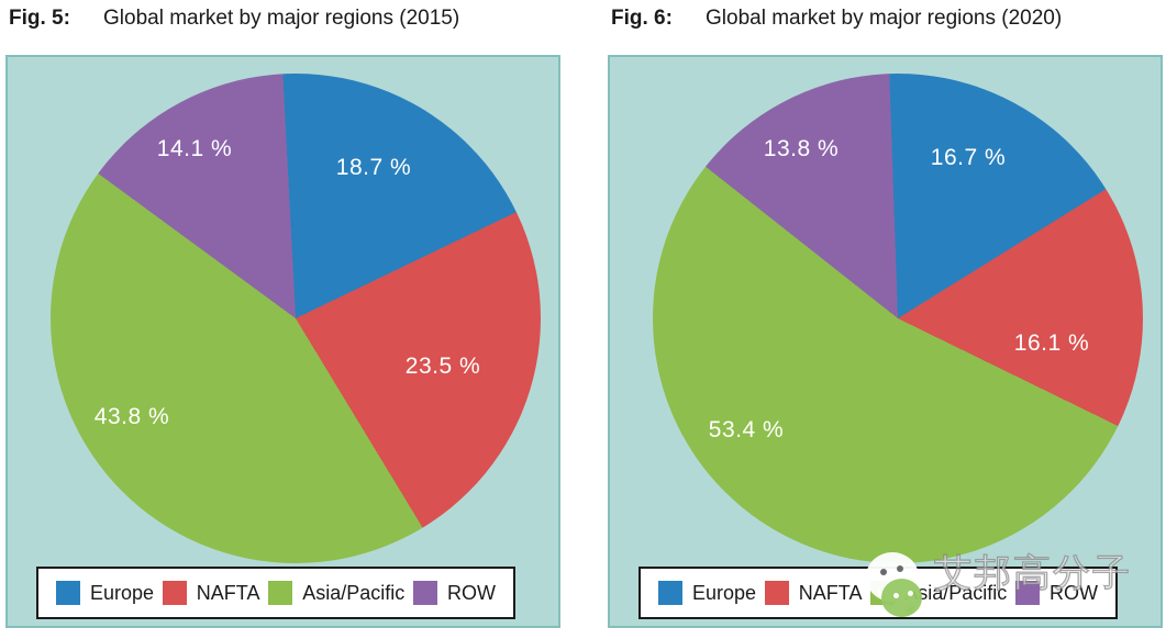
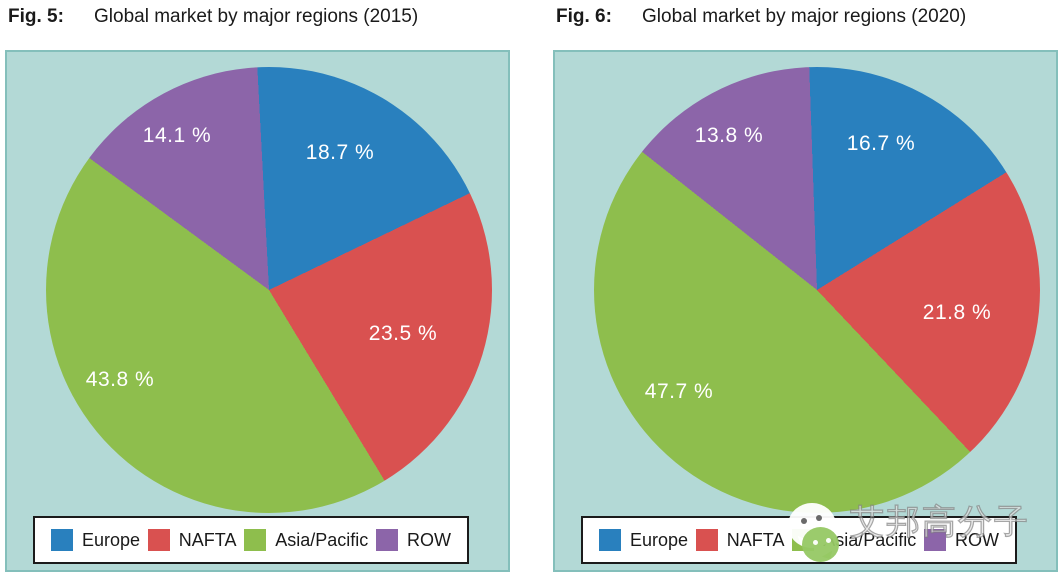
Global market by major regions (2020)/NAFTA: 16.1 -> 21.8
Global market by major regions (2020)/Asia/Pacific: 53.4 -> 47.7
